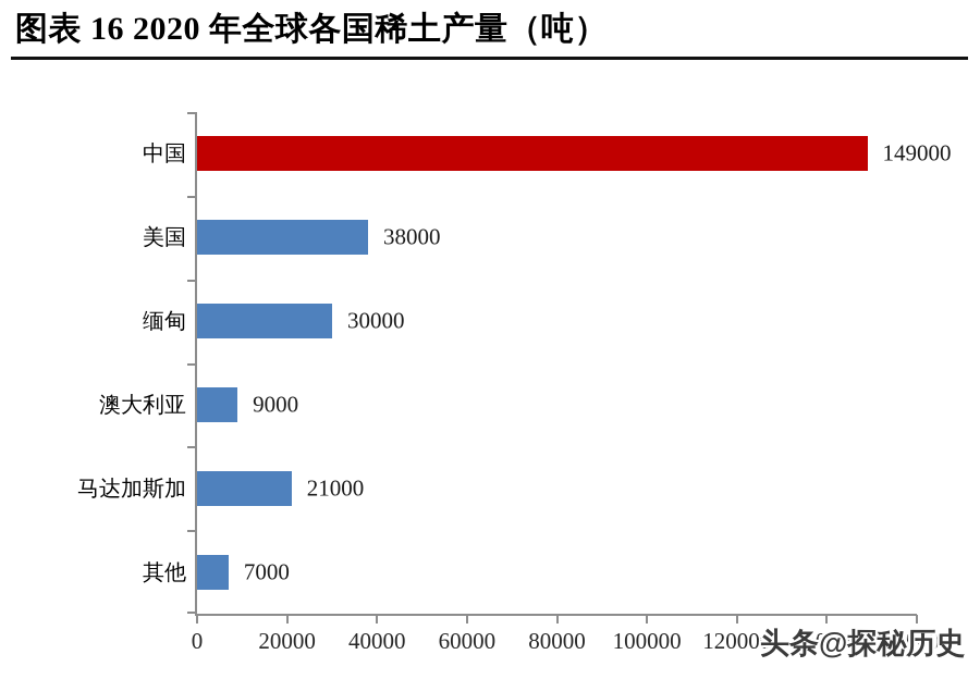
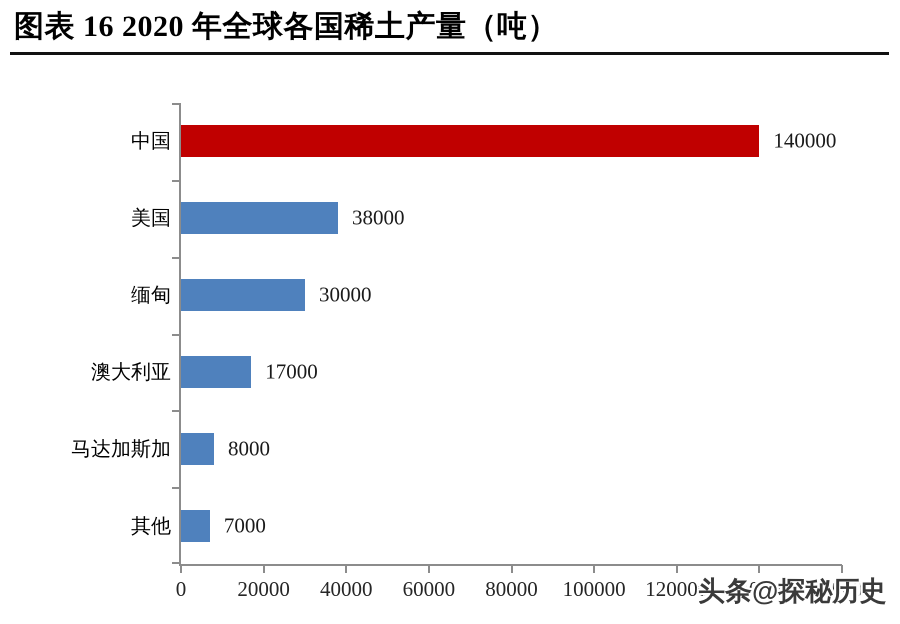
中国: 149000 -> 140000
澳大利亚: 9000 -> 17000
马达加斯加: 21000 -> 8000
